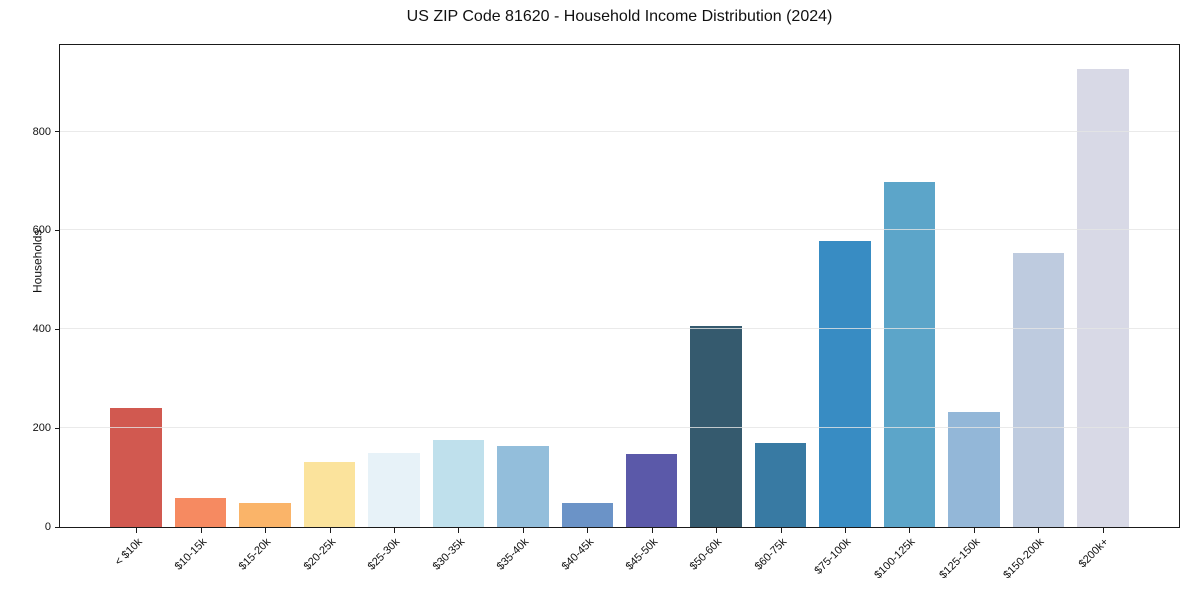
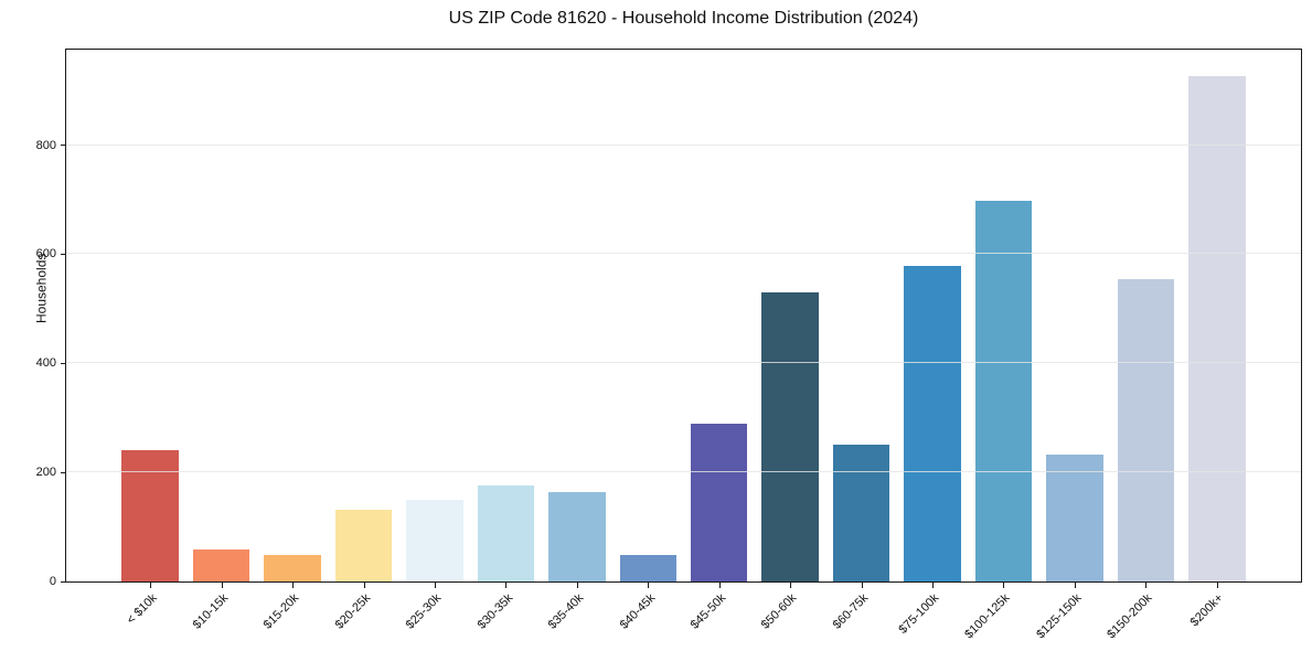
$45-50k: 150 -> 290
$50-60k: 410 -> 530
$60-75k: 170 -> 250
